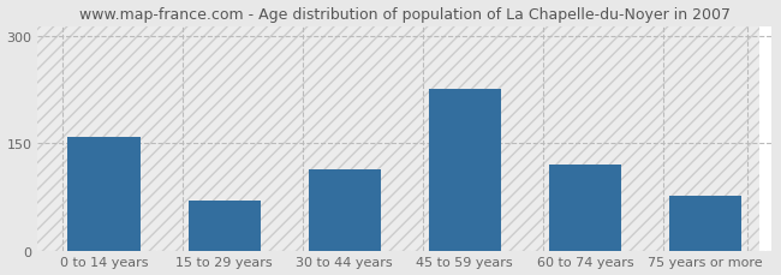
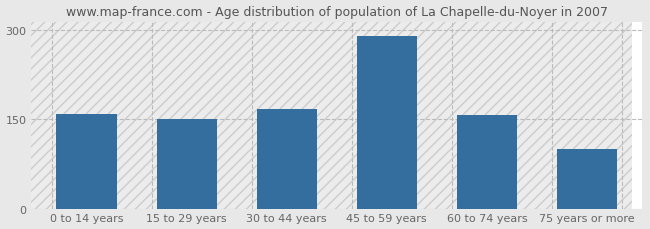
15 to 29 years: 70 -> 151
30 to 44 years: 114 -> 167
45 to 59 years: 226 -> 291
60 to 74 years: 120 -> 157
75 years or more: 76 -> 100
